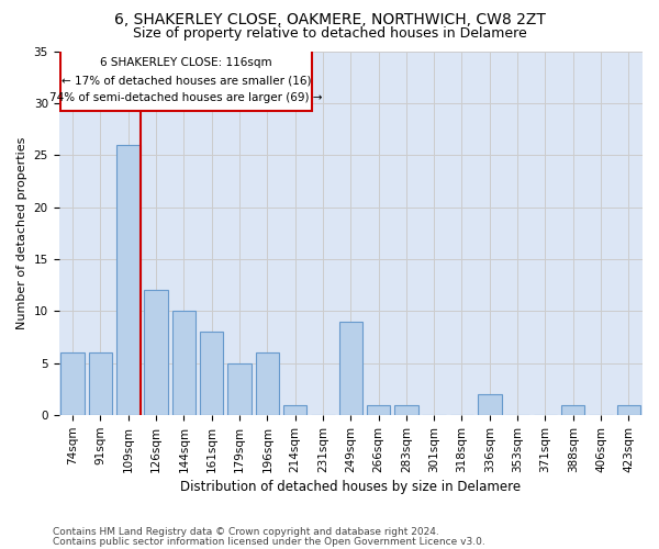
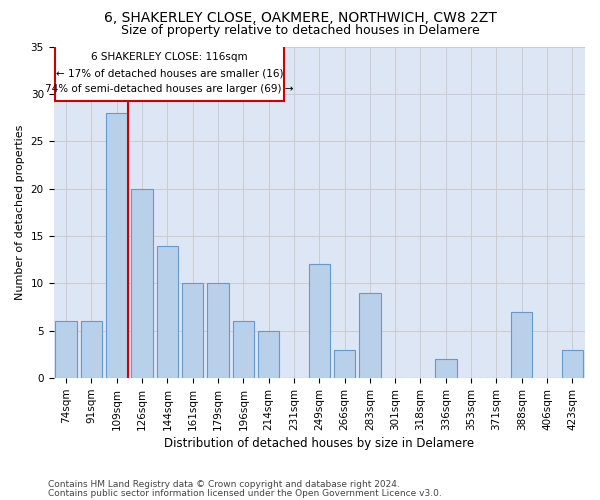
109sqm: 26 -> 28
126sqm: 12 -> 20
144sqm: 10 -> 14
161sqm: 8 -> 10
179sqm: 5 -> 10
214sqm: 1 -> 5
249sqm: 9 -> 12
266sqm: 1 -> 3
283sqm: 1 -> 9
388sqm: 1 -> 7
423sqm: 1 -> 3
